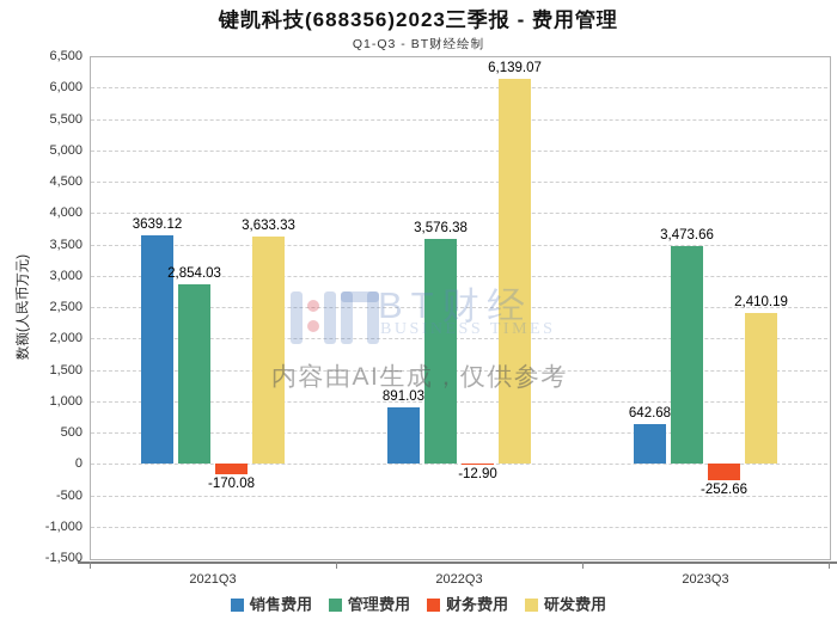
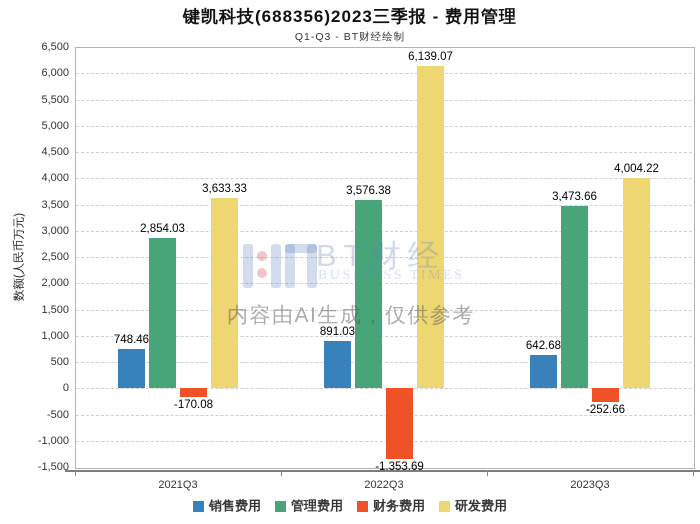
销售费用/2021Q3: 3639.12 -> 748.46
财务费用/2022Q3: -12.90 -> -1,353.69
研发费用/2023Q3: 2,410.19 -> 4,004.22
